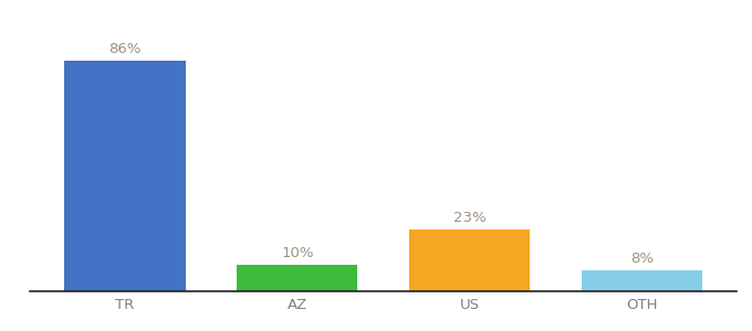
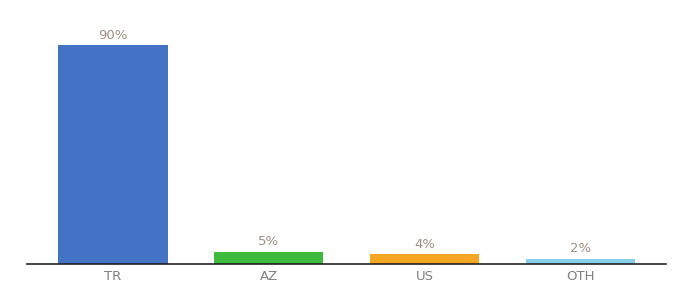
TR: 86% -> 90%
AZ: 10% -> 5%
US: 23% -> 4%
OTH: 8% -> 2%
